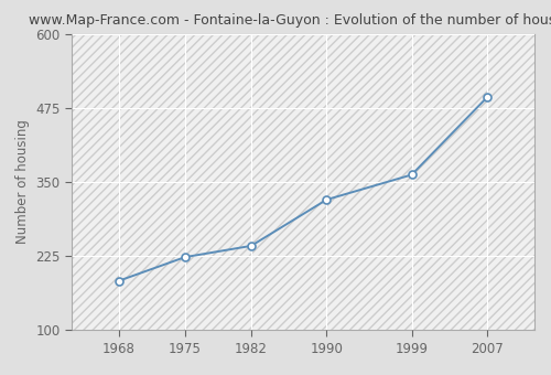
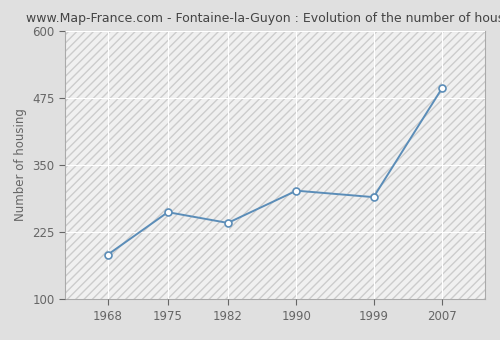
1975: 223 -> 262
1990: 320 -> 302
1999: 362 -> 290
